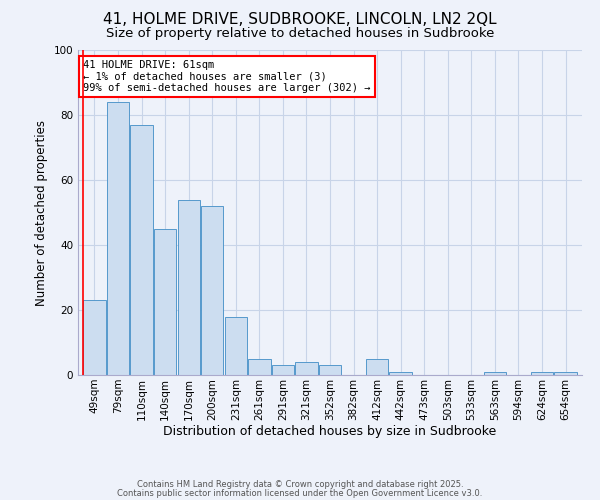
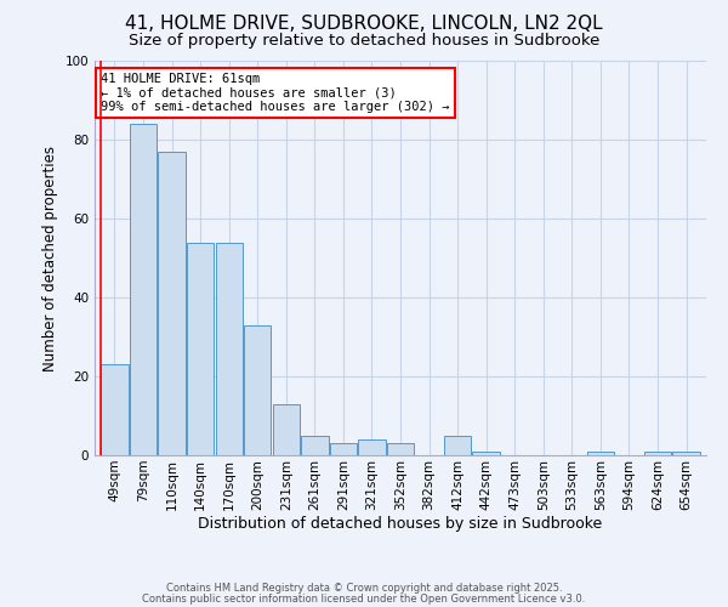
140sqm: 45 -> 54
200sqm: 52 -> 33
231sqm: 18 -> 13
